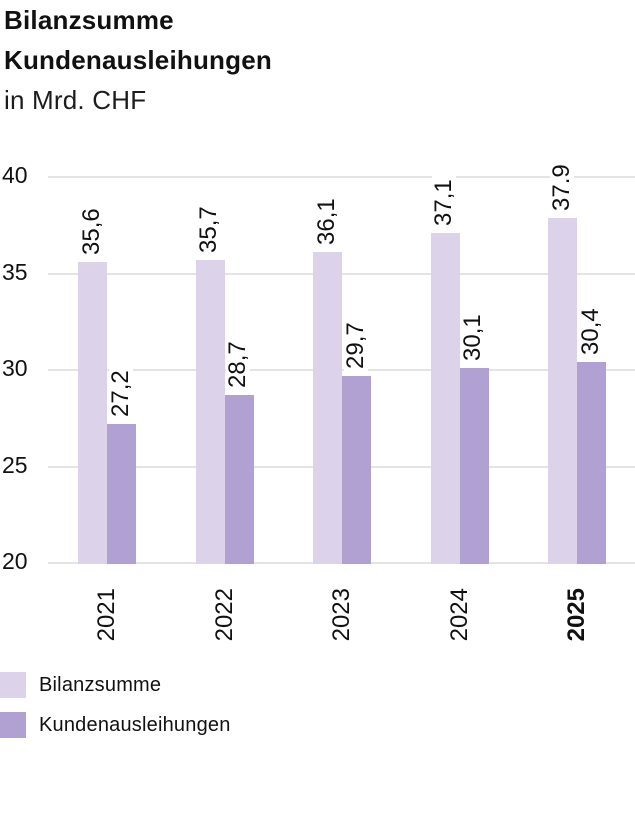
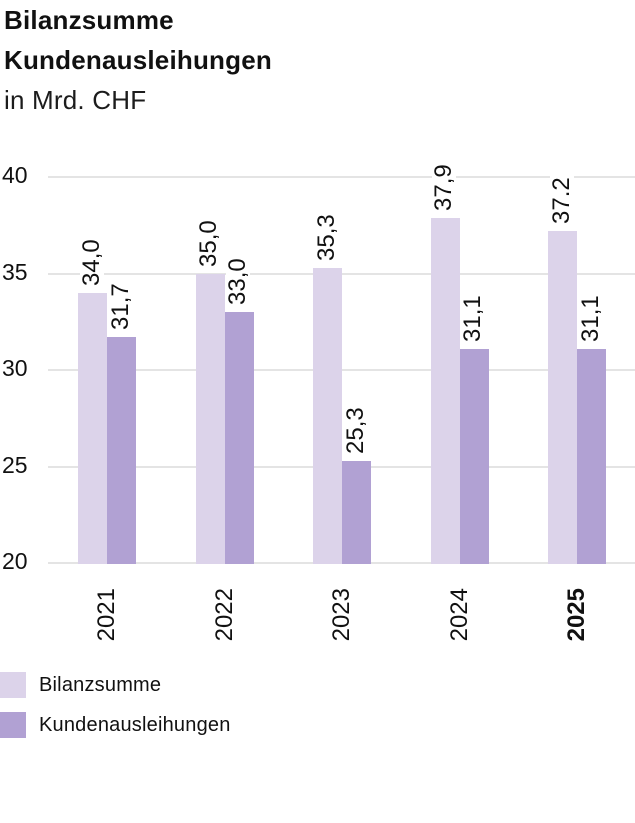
Bilanzsumme/2021: 35,6 -> 34,0
Kundenausleihungen/2021: 27,2 -> 31,7
Bilanzsumme/2022: 35,7 -> 35,0
Kundenausleihungen/2022: 28,7 -> 33,0
Bilanzsumme/2023: 36,1 -> 35,3
Kundenausleihungen/2023: 29,7 -> 25,3
Bilanzsumme/2024: 37,1 -> 37,9
Kundenausleihungen/2024: 30,1 -> 31,1
Bilanzsumme/2025: 37.9 -> 37.2
Kundenausleihungen/2025: 30,4 -> 31,1
